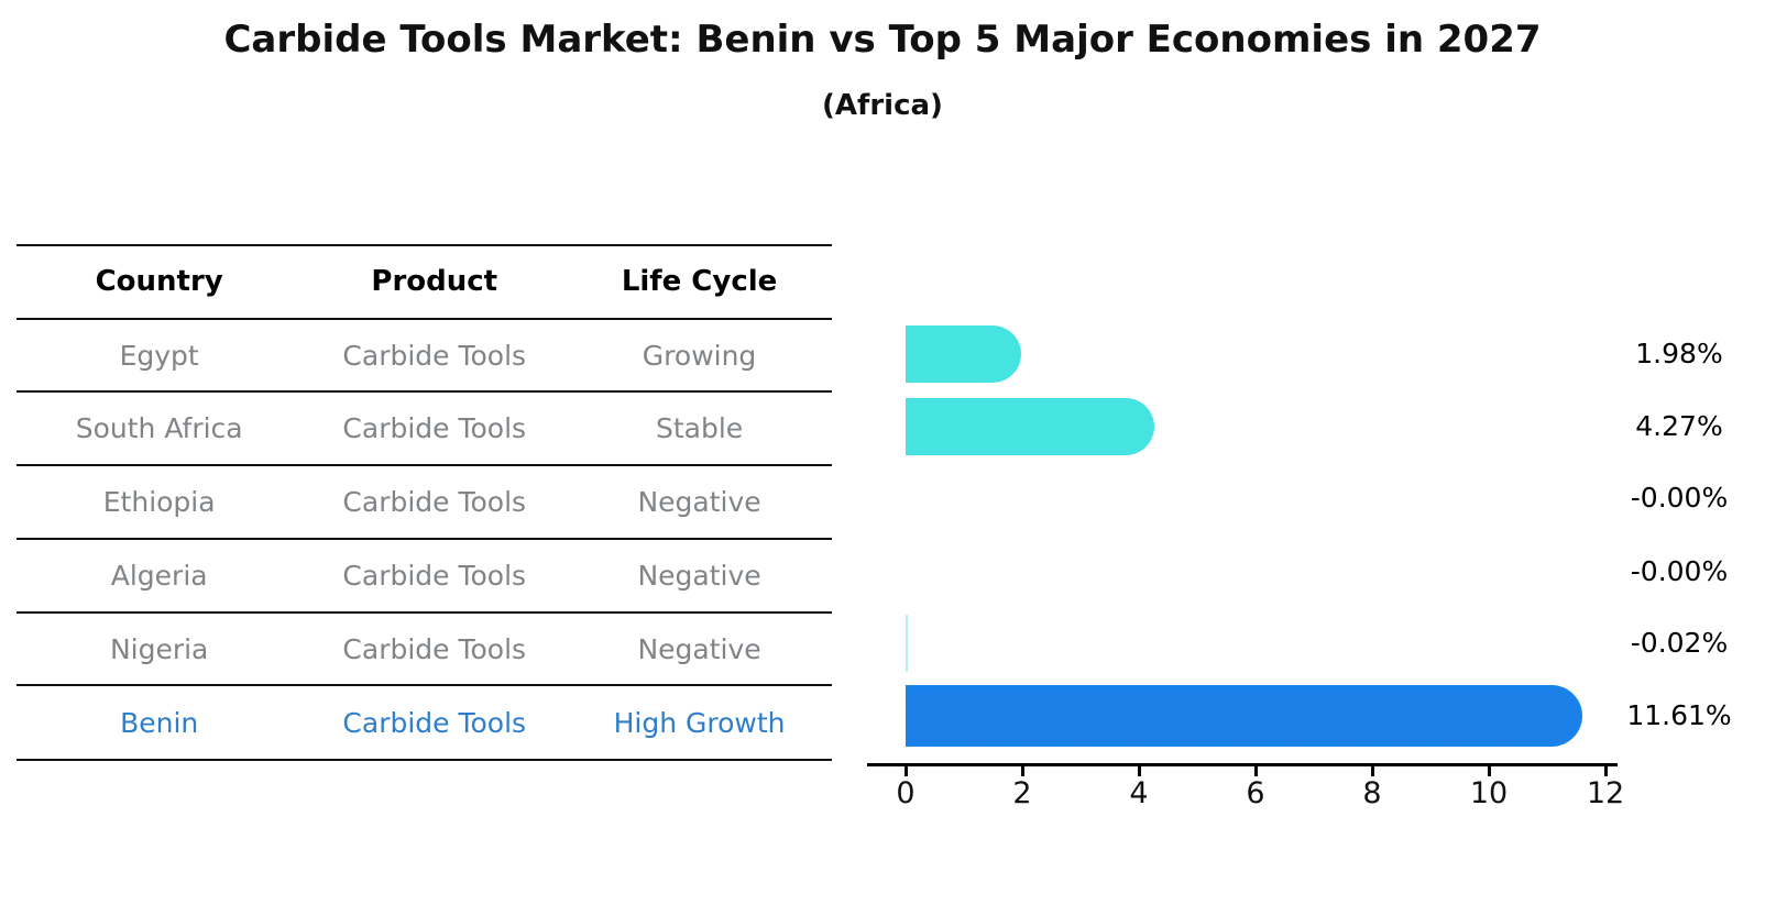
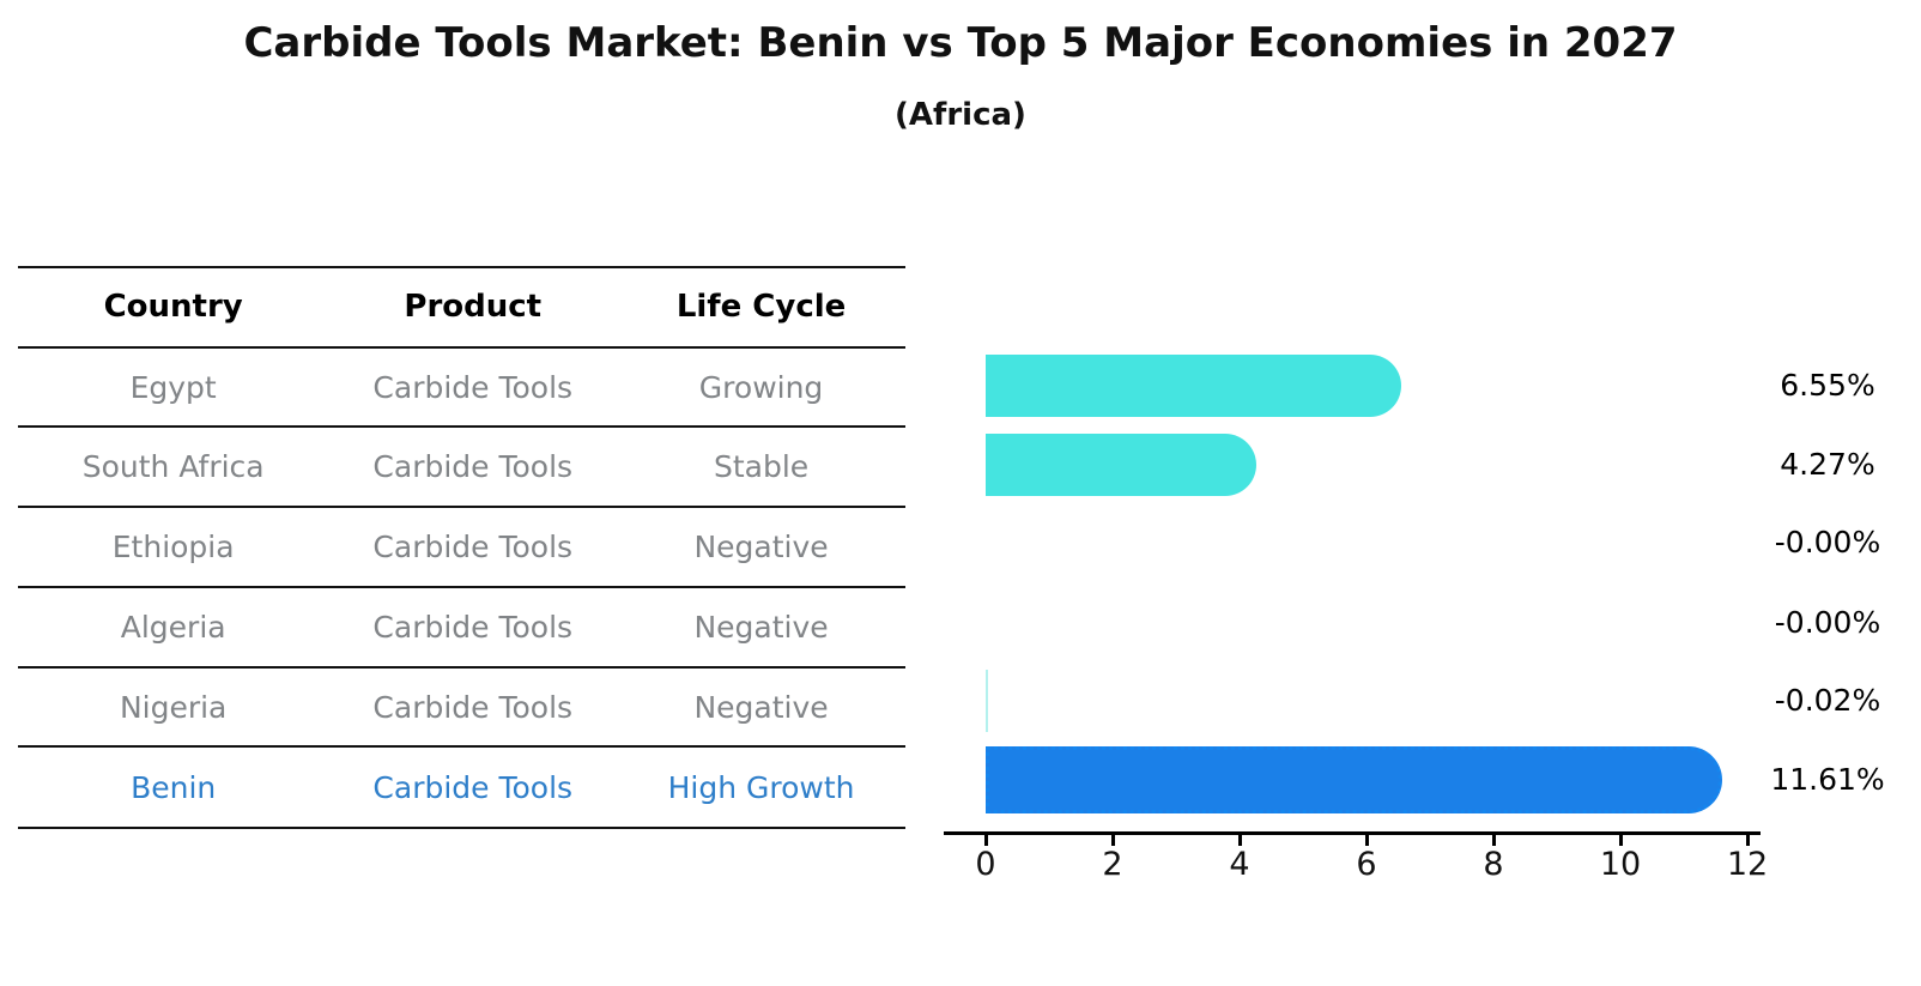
Egypt: 1.98% -> 6.55%
